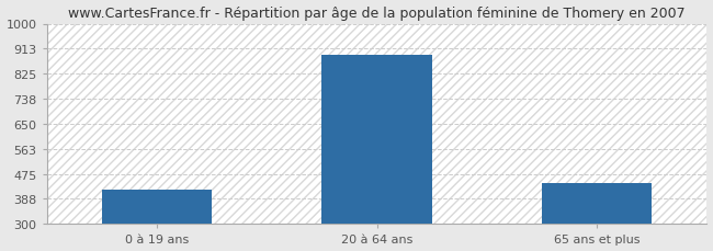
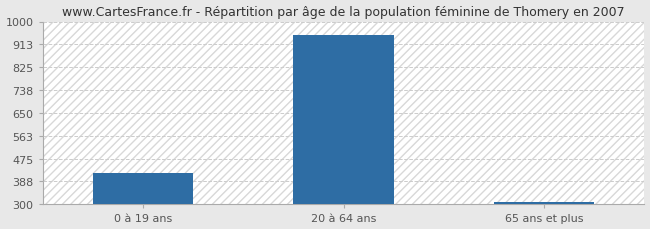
20 à 64 ans: 890 -> 950
65 ans et plus: 445 -> 311
